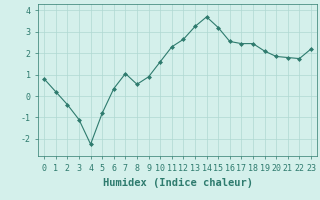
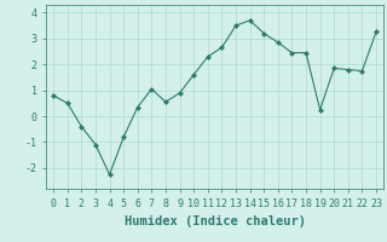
1: 0.20 -> 0.50
13: 3.25 -> 3.50
16: 2.55 -> 2.85
19: 2.10 -> 0.25
23: 2.20 -> 3.25
